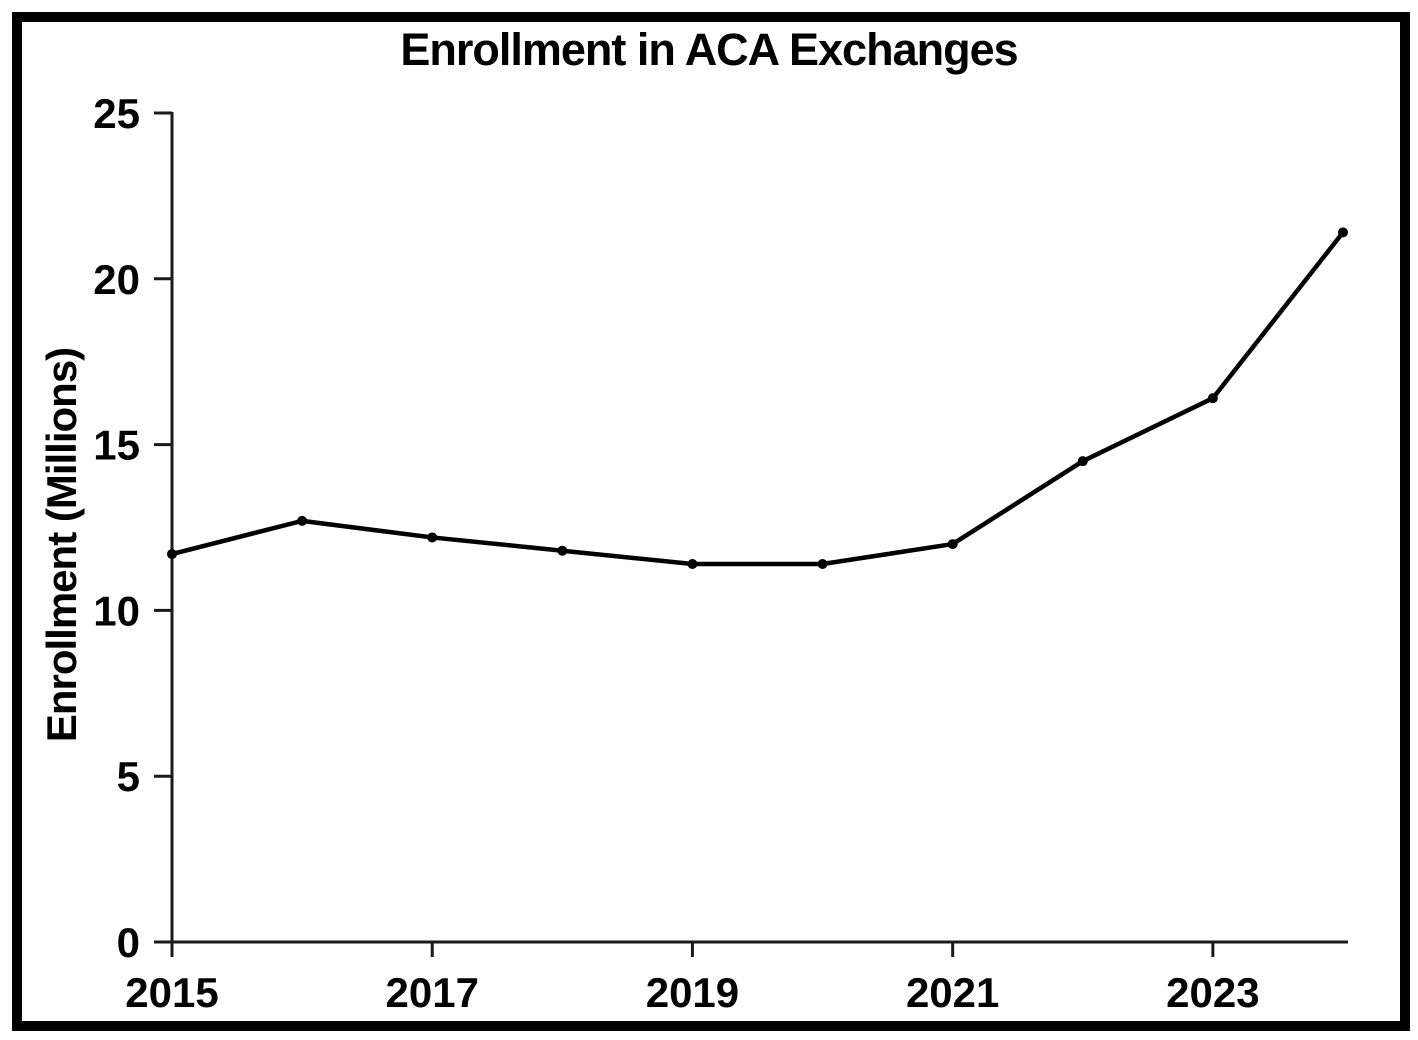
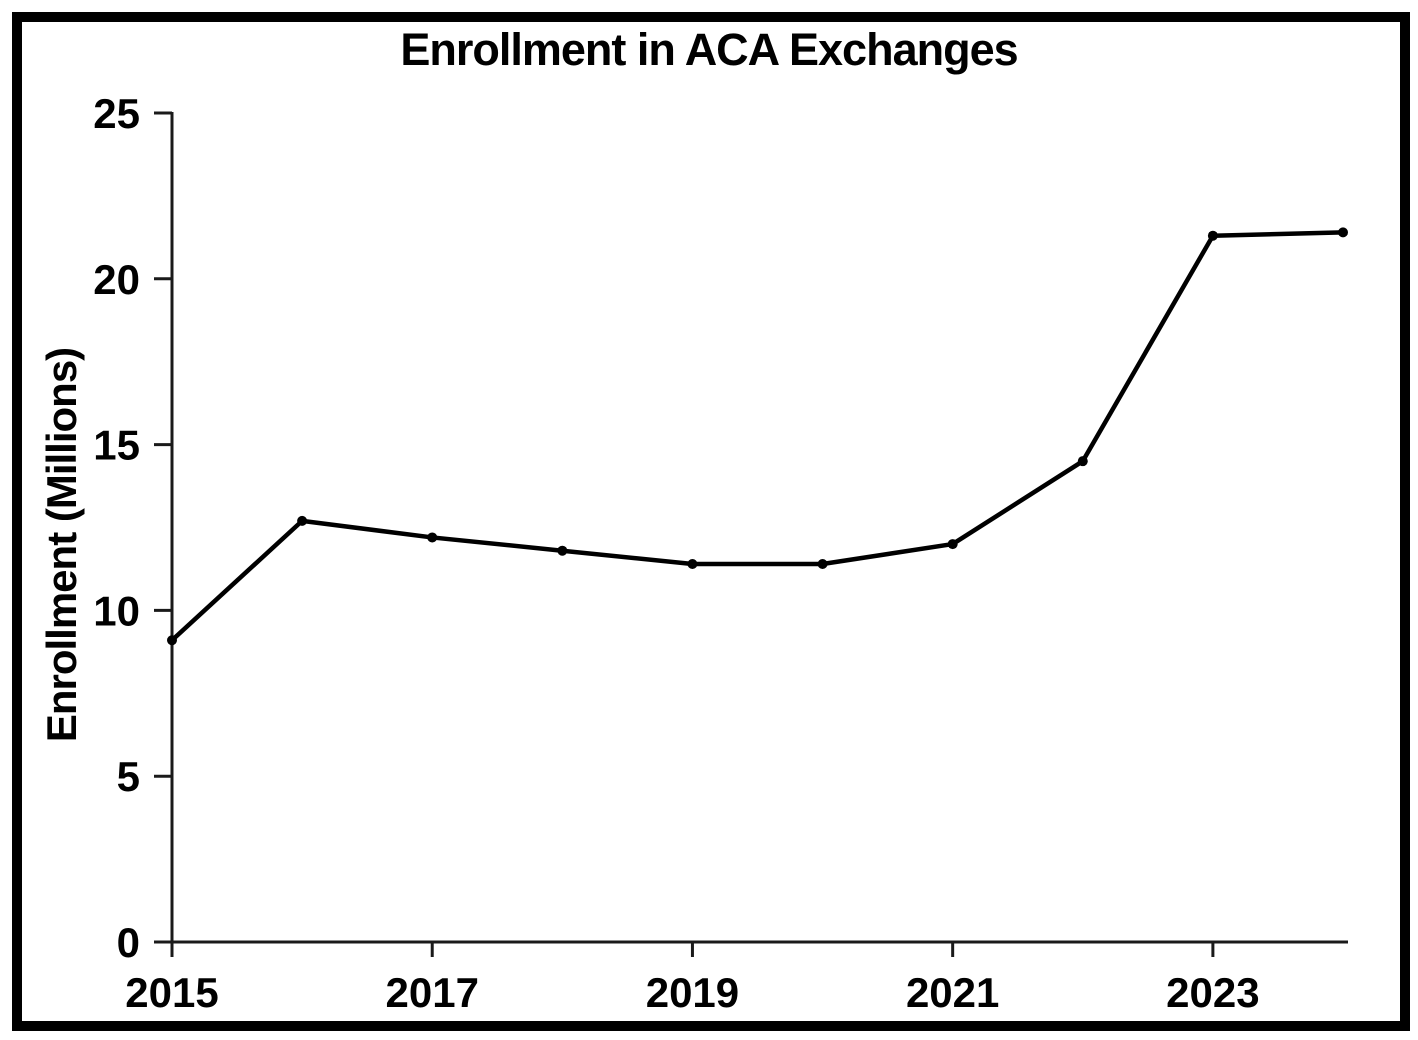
2015: 11.7 -> 9.1
2023: 16.4 -> 21.3
